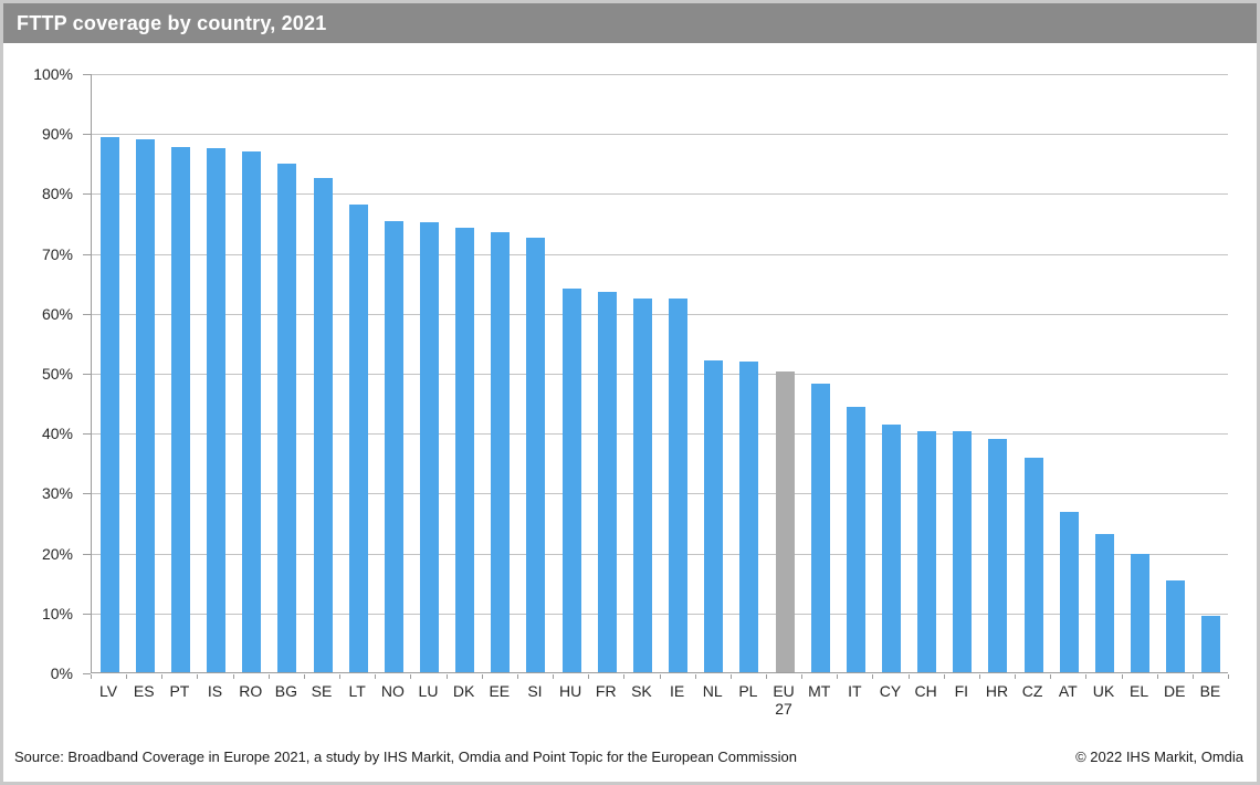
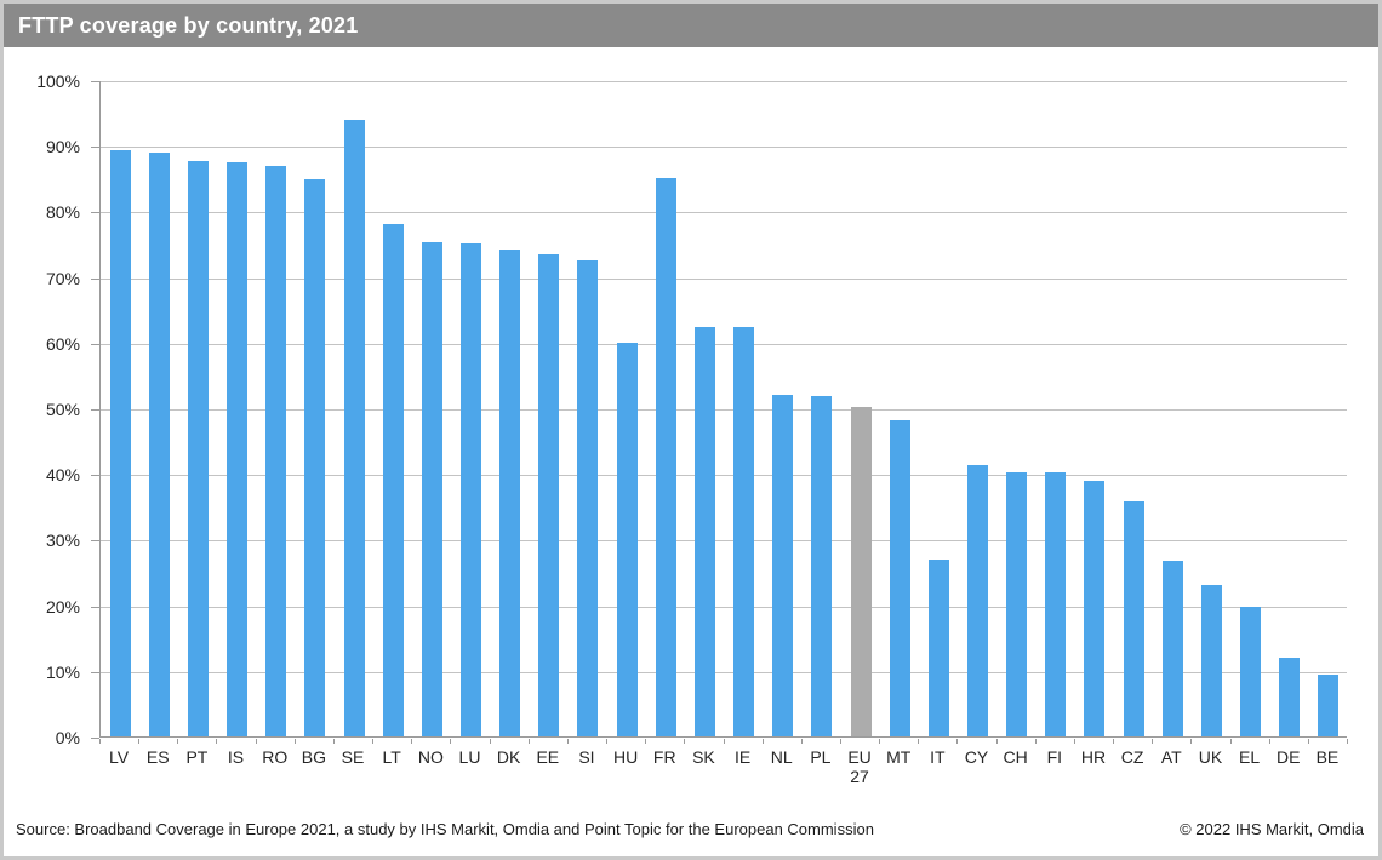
SE: 82% -> 94%
HU: 64% -> 60%
FR: 63% -> 85%
IT: 44% -> 27%
DE: 15% -> 12%
